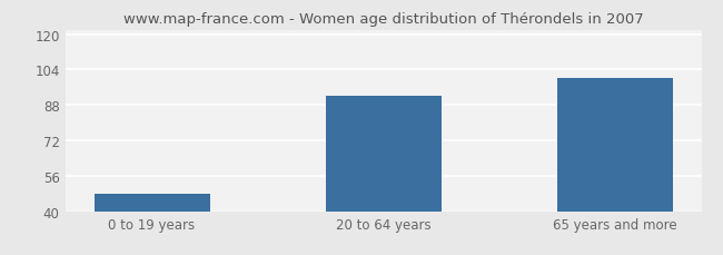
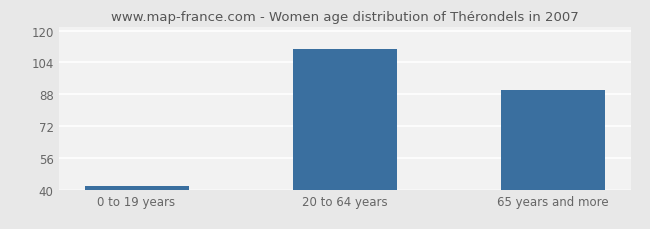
0 to 19 years: 48 -> 42
20 to 64 years: 92 -> 111
65 years and more: 100 -> 90
